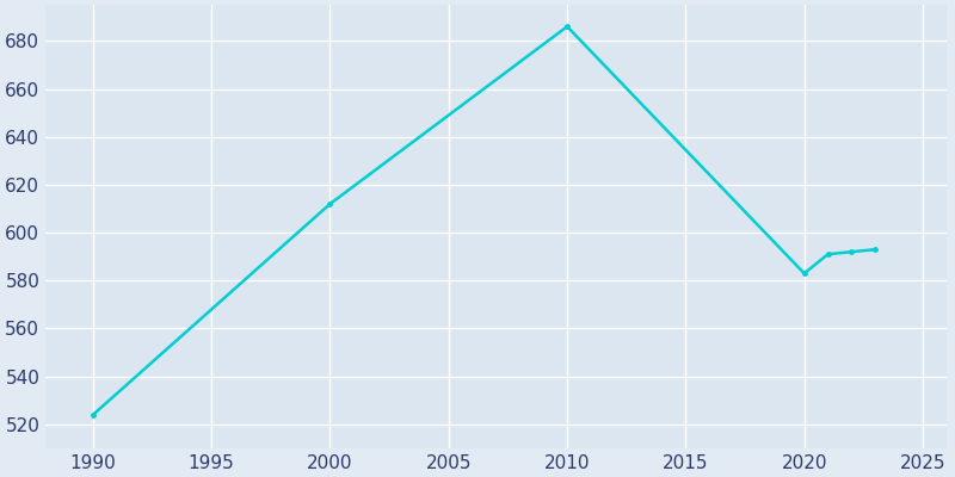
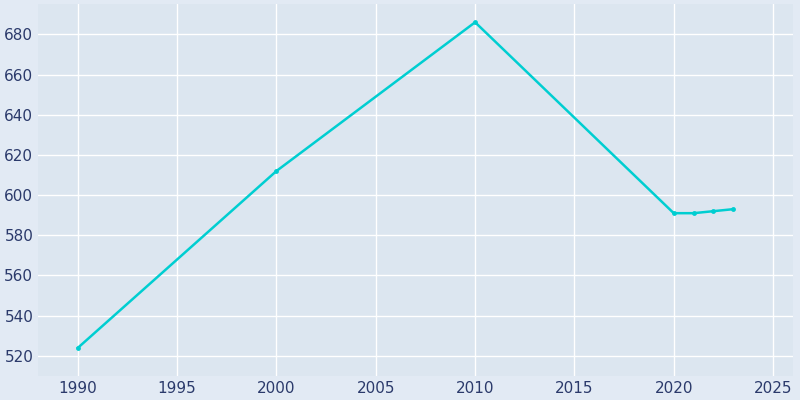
2020: 583 -> 591
